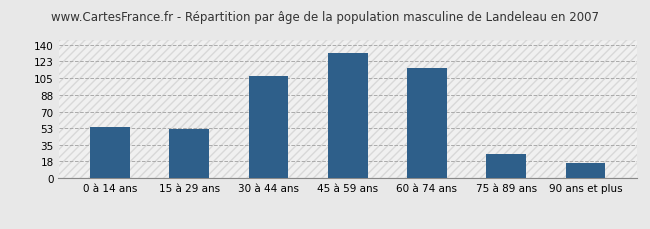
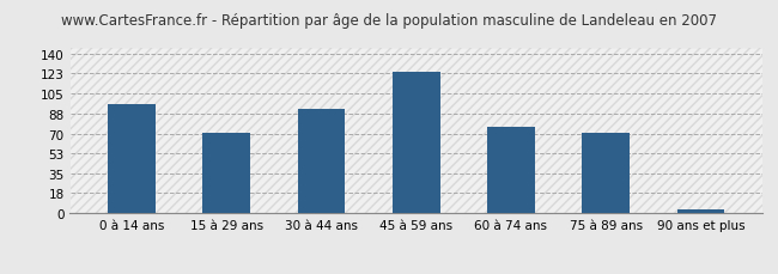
0 à 14 ans: 54 -> 96
15 à 29 ans: 52 -> 71
30 à 44 ans: 108 -> 92
45 à 59 ans: 132 -> 124
60 à 74 ans: 116 -> 76
75 à 89 ans: 26 -> 71
90 ans et plus: 16 -> 4
